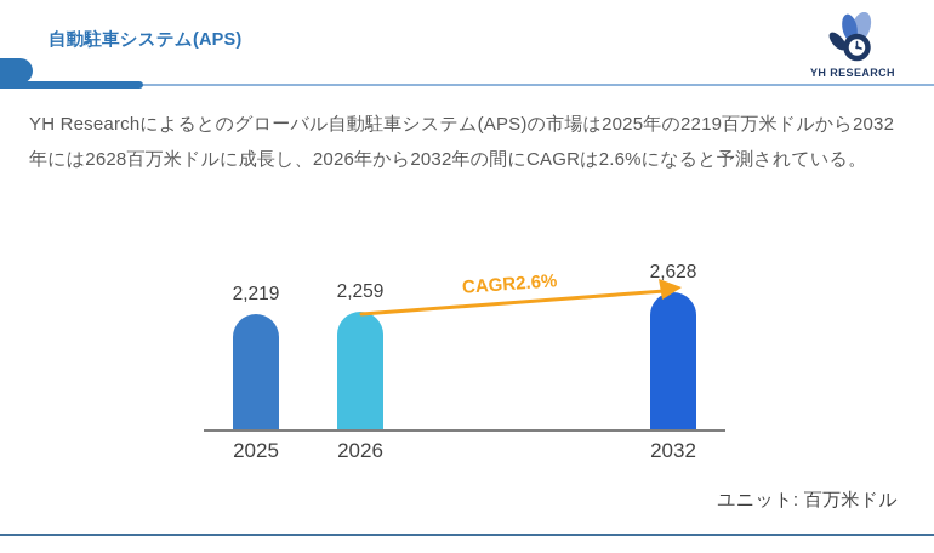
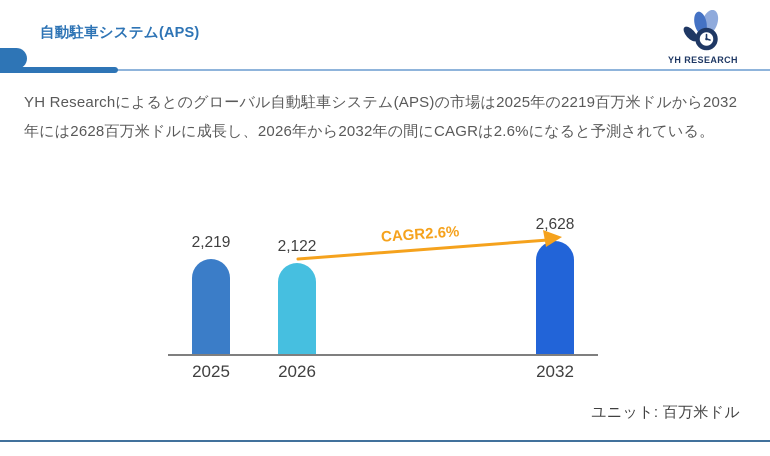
2026: 2,259 -> 2,122
